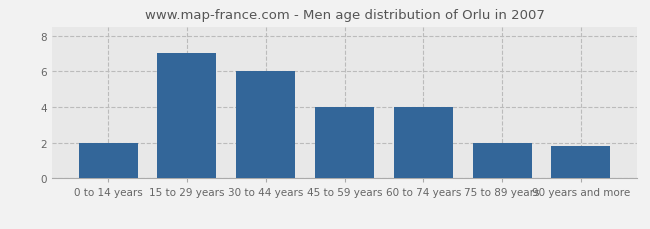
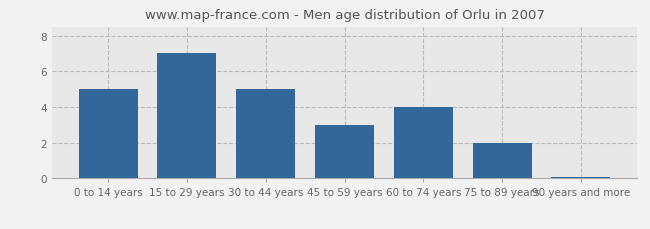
0 to 14 years: 2.0 -> 5.0
30 to 44 years: 6.0 -> 5.0
45 to 59 years: 4.0 -> 3.0
90 years and more: 1.8 -> 0.1
